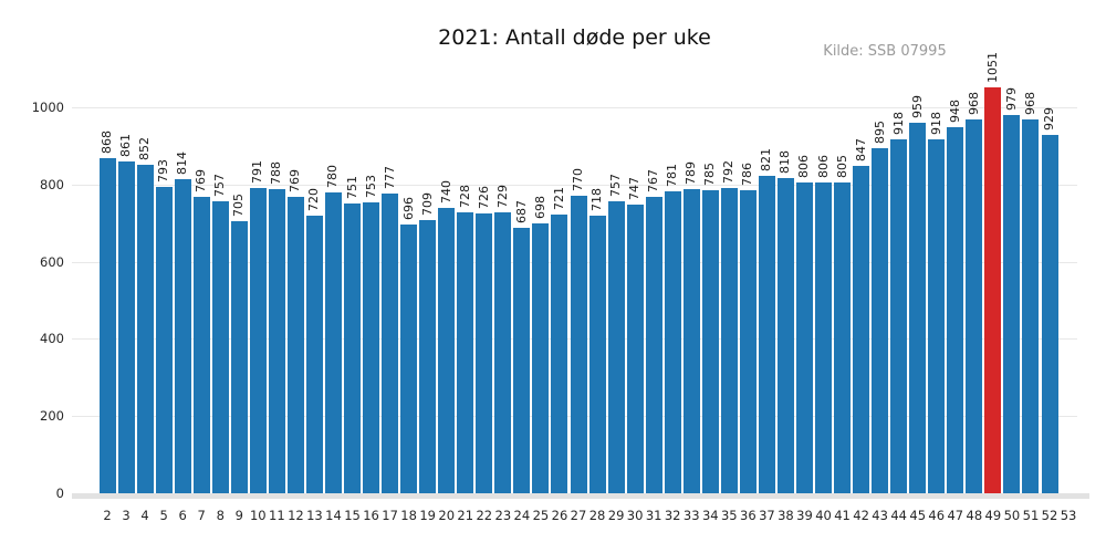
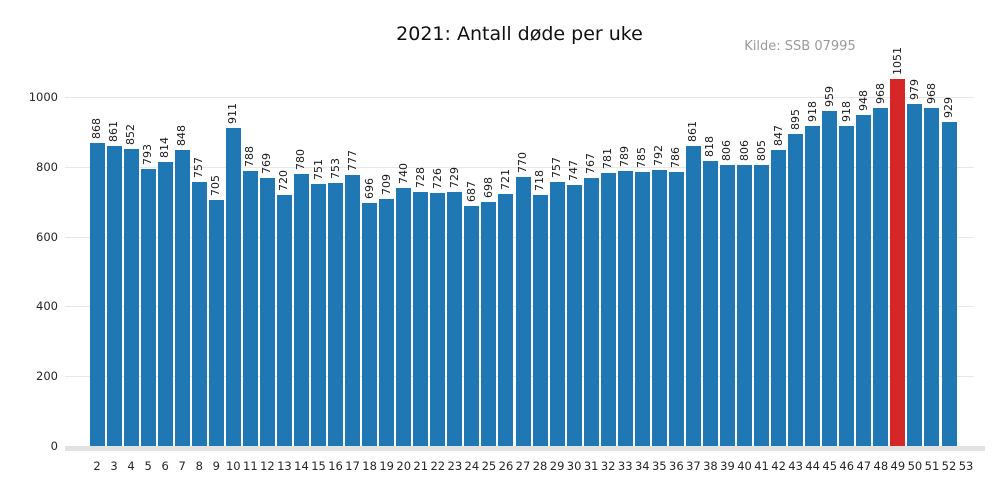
7: 769 -> 848
10: 791 -> 911
37: 821 -> 861
